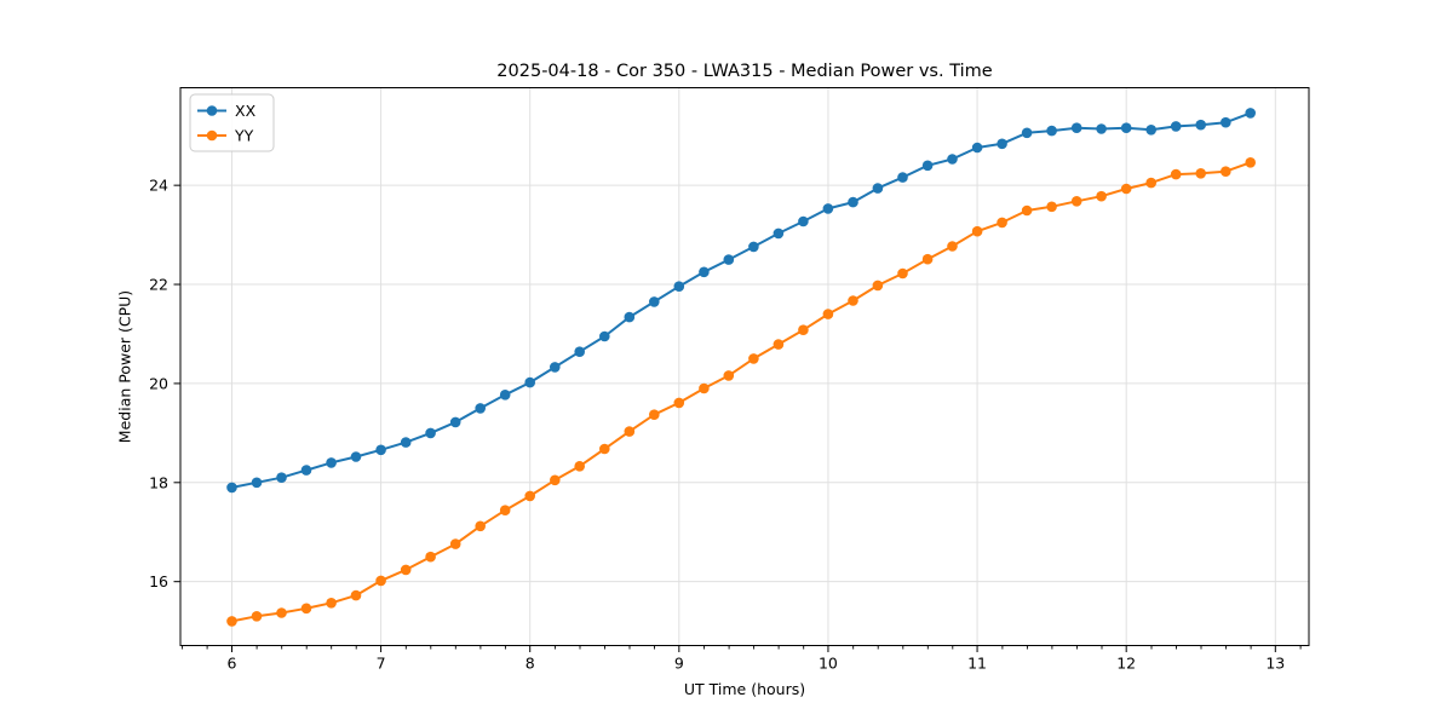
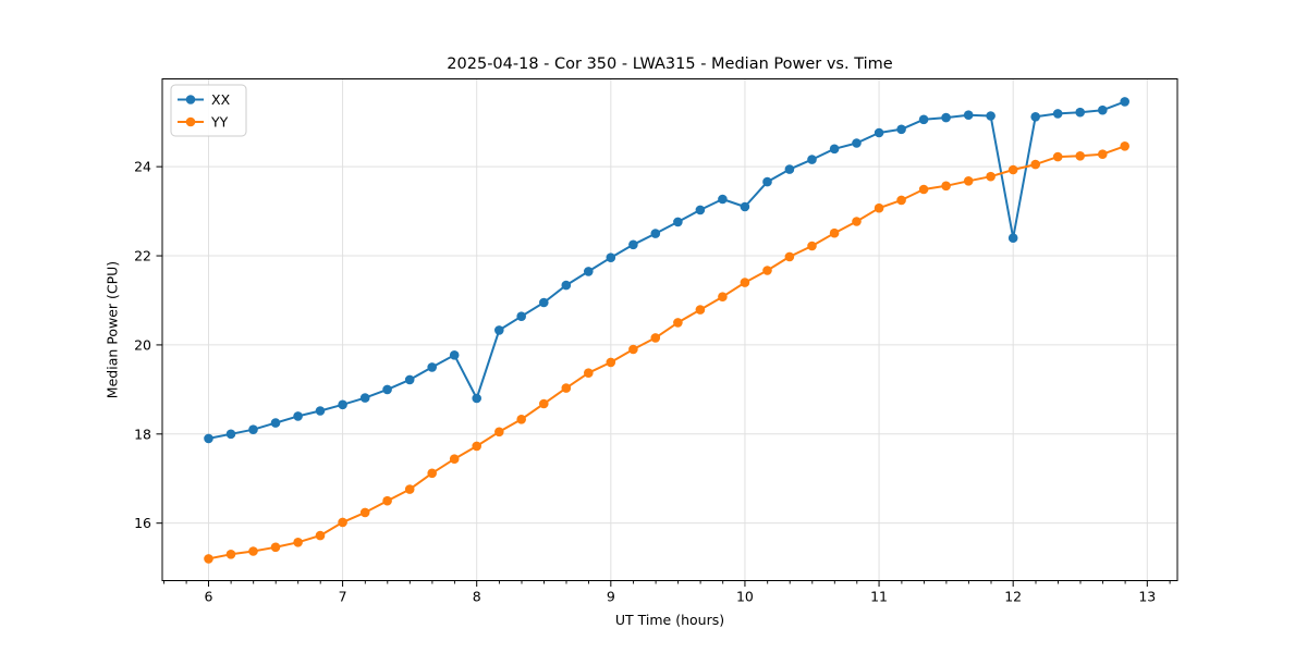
XX/8: 20.0 -> 18.8
XX/10: 23.5 -> 23.1
XX/12: 25.2 -> 22.4
